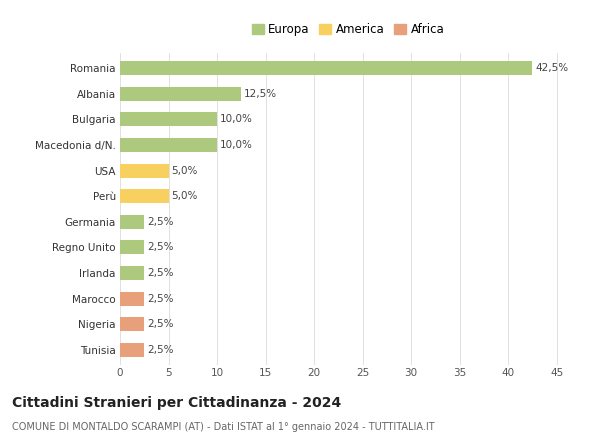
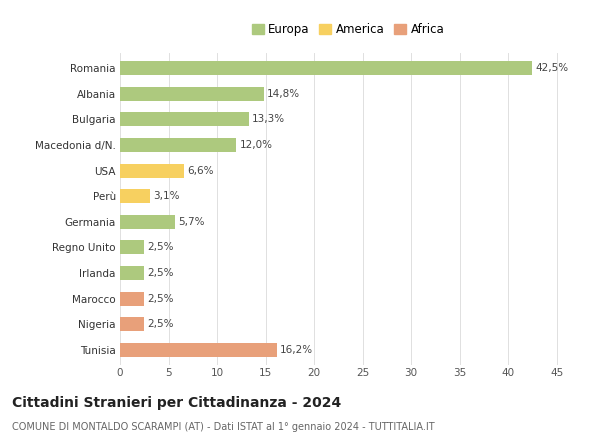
Albania: 12,5% -> 14,8%
Bulgaria: 10,0% -> 13,3%
Macedonia d/N.: 10,0% -> 12,0%
USA: 5,0% -> 6,6%
Perù: 5,0% -> 3,1%
Germania: 2,5% -> 5,7%
Tunisia: 2,5% -> 16,2%
